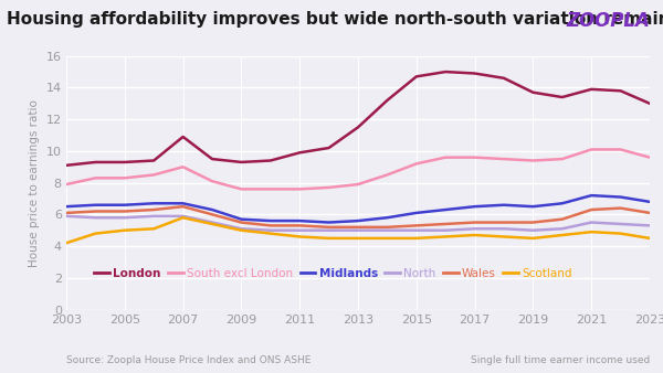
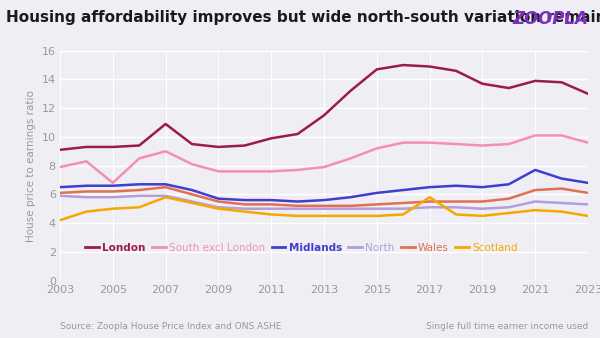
South excl London/2005: 8.3 -> 6.8
Scotland/2017: 4.7 -> 5.8
Midlands/2021: 7.2 -> 7.7
